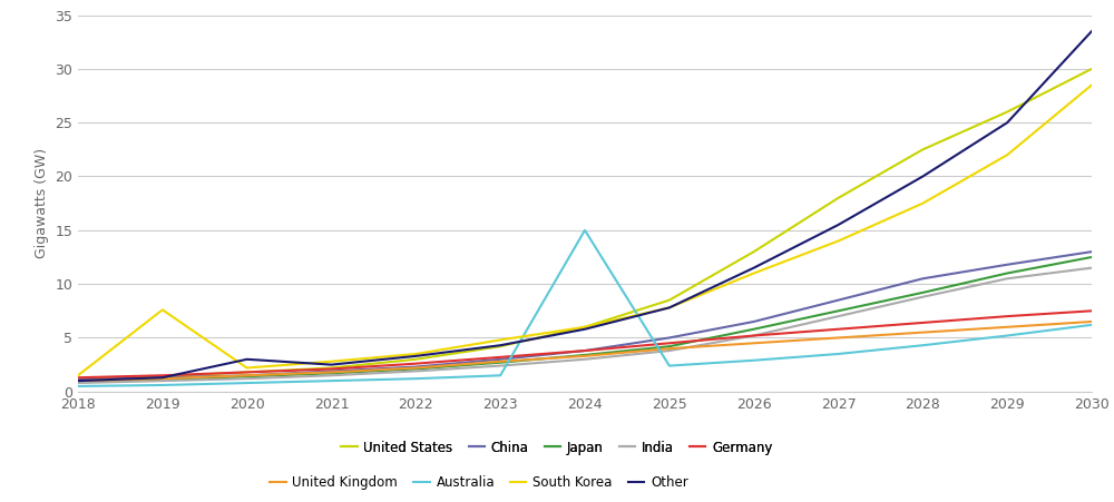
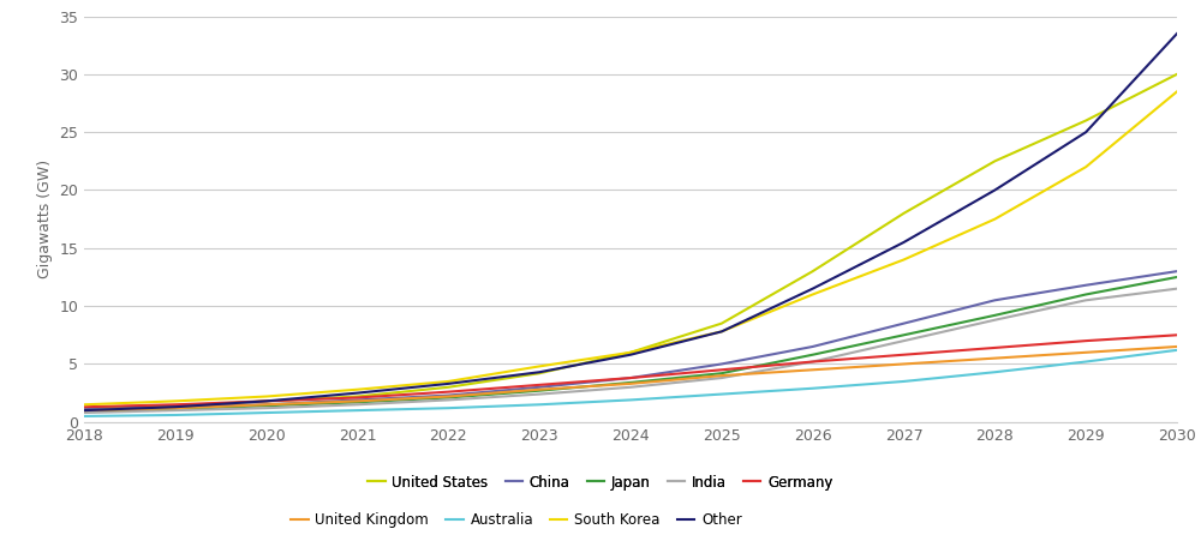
South Korea/2019: 7.6 -> 1.8
Other/2020: 3.0 -> 1.8
Australia/2024: 15.0 -> 1.9
